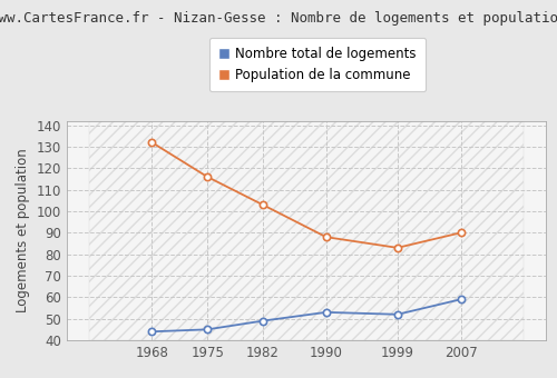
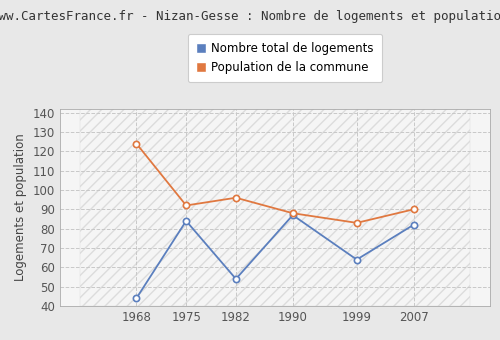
Population de la commune/1968: 132 -> 124
Nombre total de logements/1975: 45 -> 84
Population de la commune/1975: 116 -> 92
Nombre total de logements/1982: 49 -> 54
Population de la commune/1982: 103 -> 96
Nombre total de logements/1990: 53 -> 87
Nombre total de logements/1999: 52 -> 64
Nombre total de logements/2007: 59 -> 82
